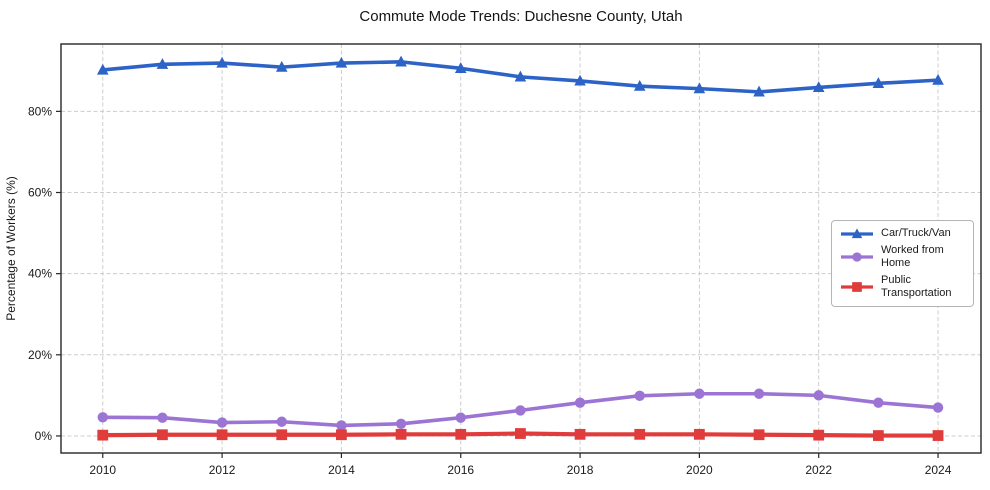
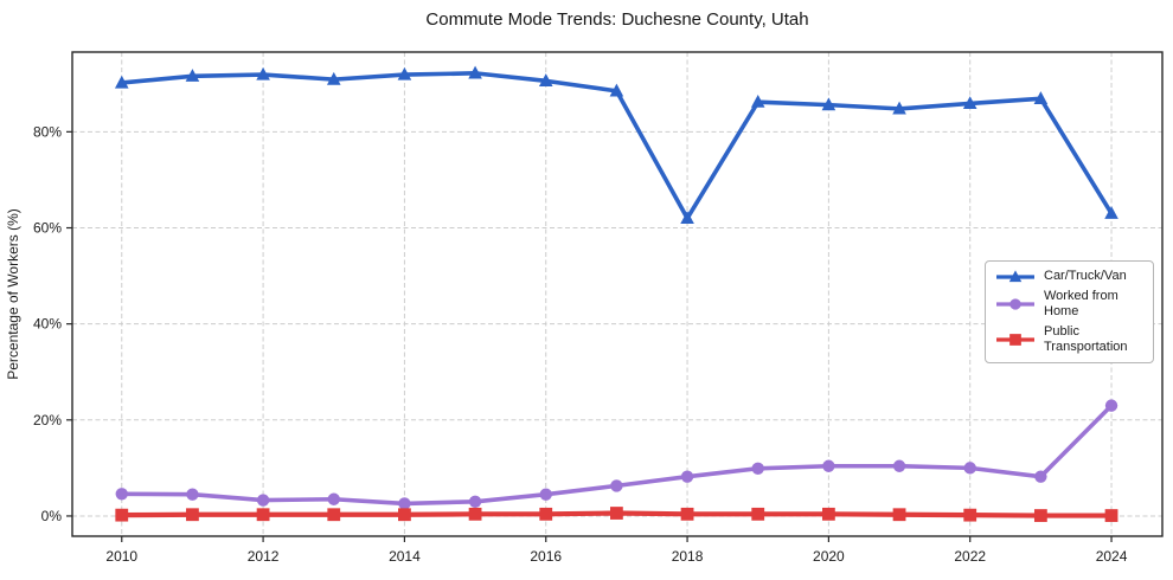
Car/Truck/Van/2018: 88% -> 62%
Car/Truck/Van/2024: 88% -> 63%
Worked from Home/2024: 7% -> 23%
